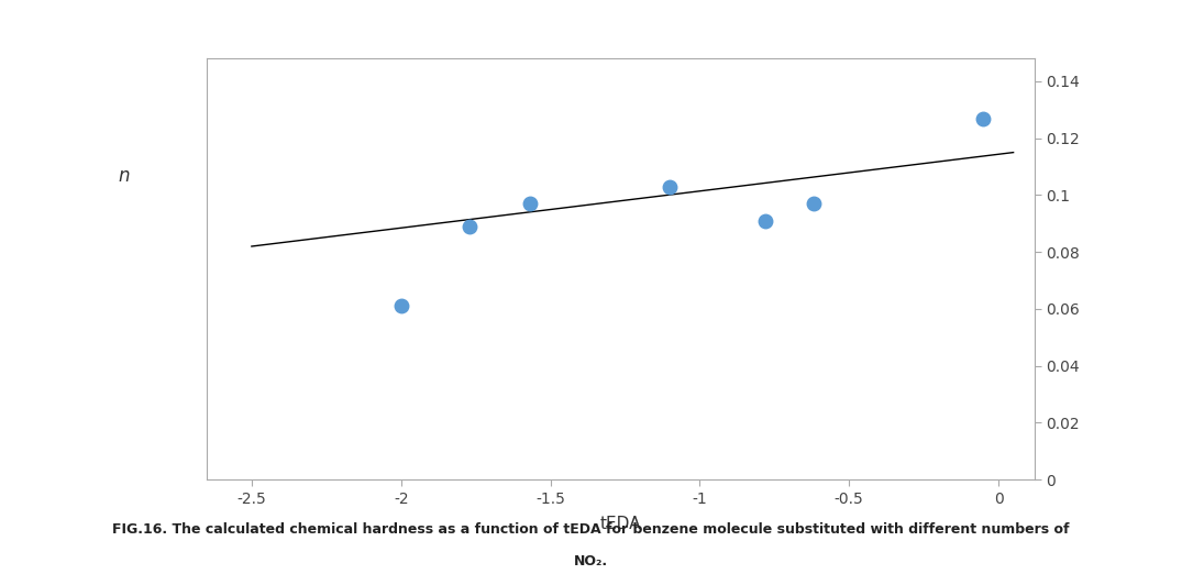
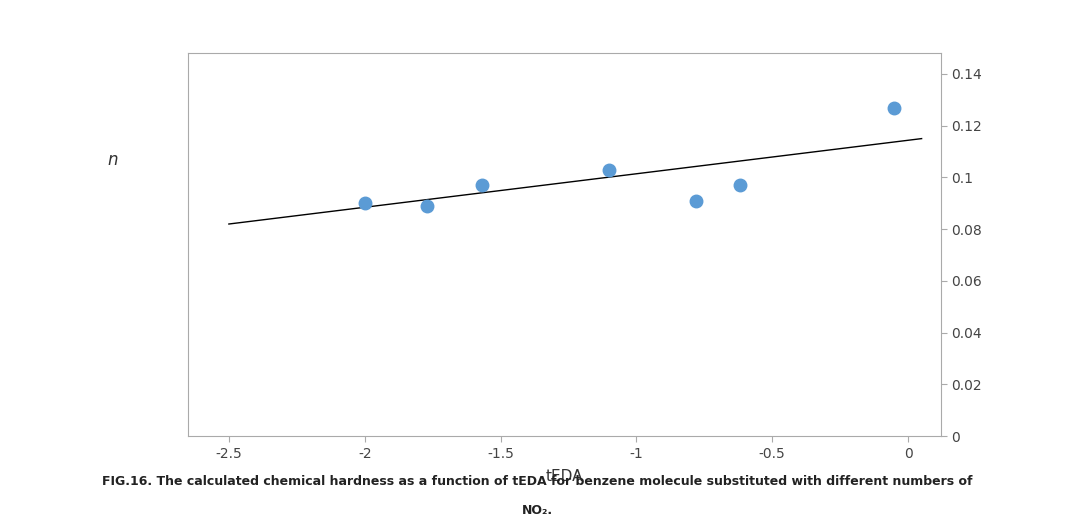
-2: 0.061 -> 0.090
